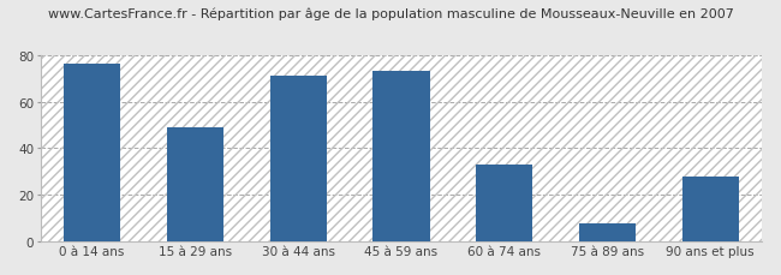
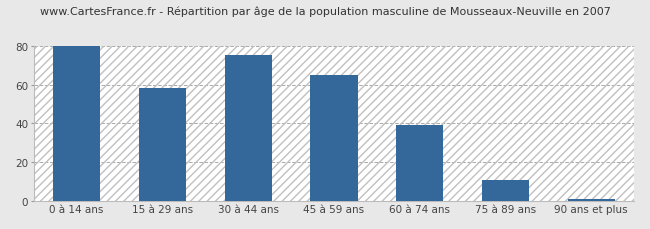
0 à 14 ans: 76 -> 80
15 à 29 ans: 49 -> 58
30 à 44 ans: 71 -> 75
45 à 59 ans: 73 -> 65
60 à 74 ans: 33 -> 39
75 à 89 ans: 8 -> 11
90 ans et plus: 28 -> 1
